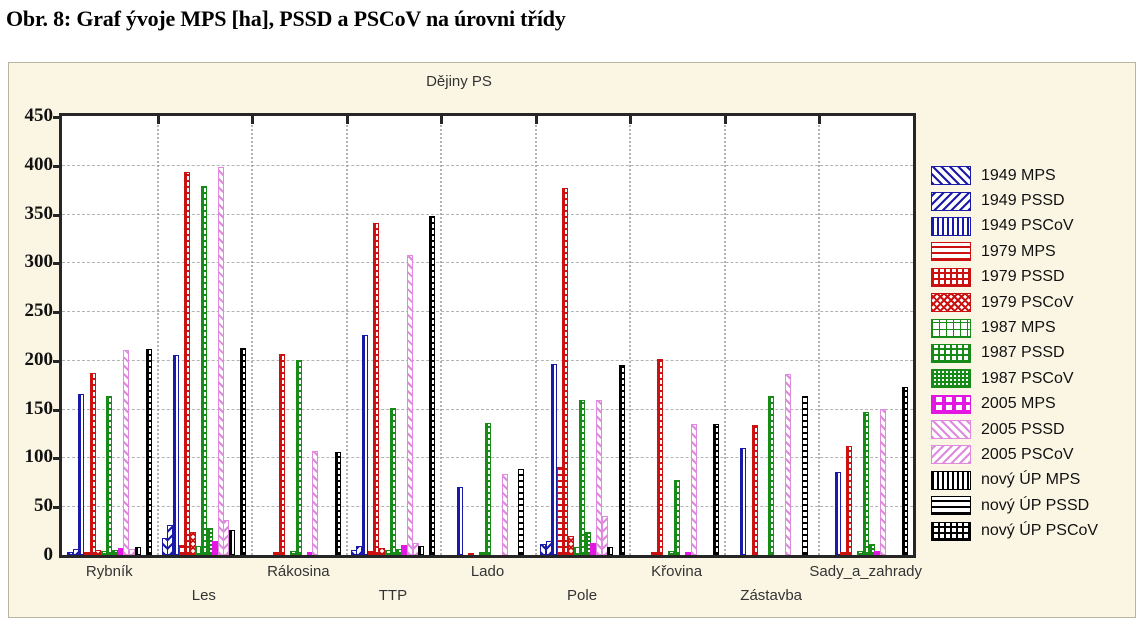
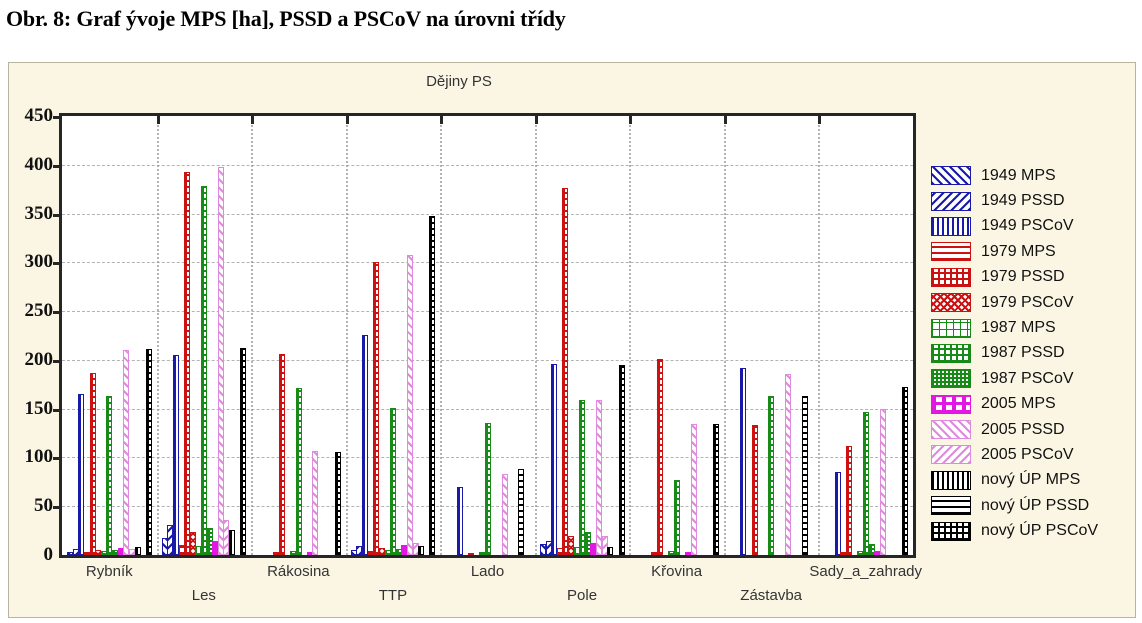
1987 PSSD/Rákosina: 200 -> 170
1979 PSSD/TTP: 340 -> 300
1979 MPS/Pole: 90 -> 10
2005 PSCoV/Pole: 40 -> 20
1949 PSCoV/Zástavba: 110 -> 190
